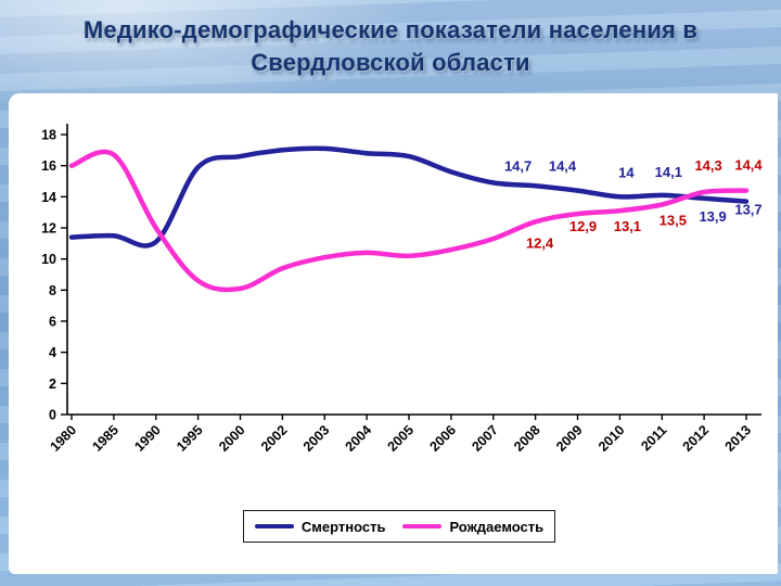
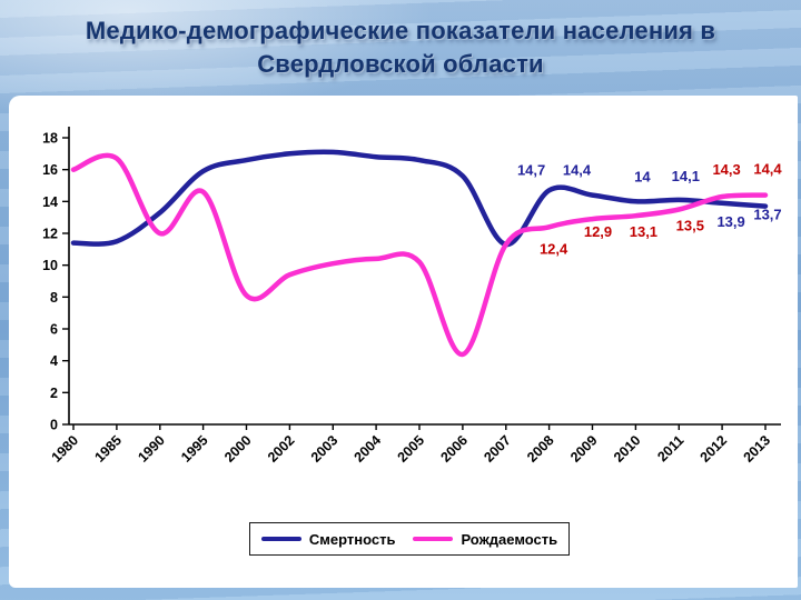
Смертность/1990: 11.1 -> 13.3
Рождаемость/1995: 8.6 -> 14.6
Рождаемость/2006: 10.6 -> 4.4
Смертность/2007: 14.9 -> 11.3
